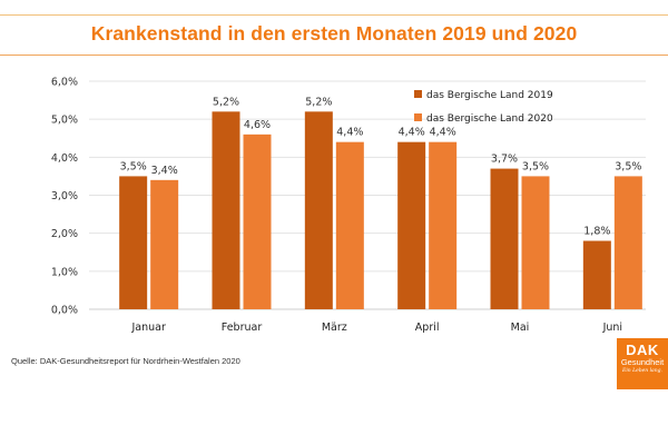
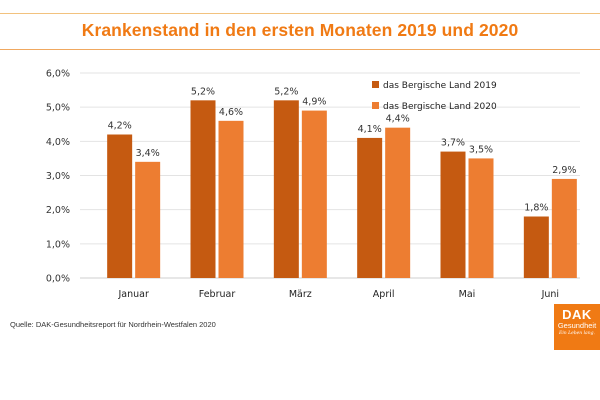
das Bergische Land 2019/Januar: 3,5% -> 4,2%
das Bergische Land 2020/März: 4,4% -> 4,9%
das Bergische Land 2019/April: 4,4% -> 4,1%
das Bergische Land 2020/Juni: 3,5% -> 2,9%
